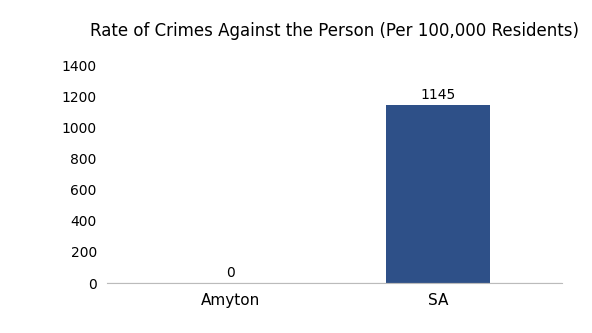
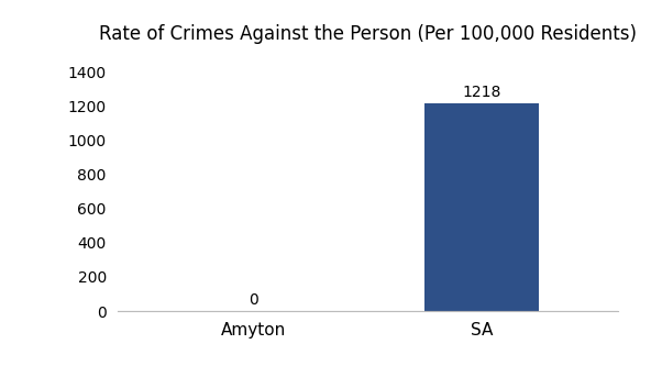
SA: 1145 -> 1218
